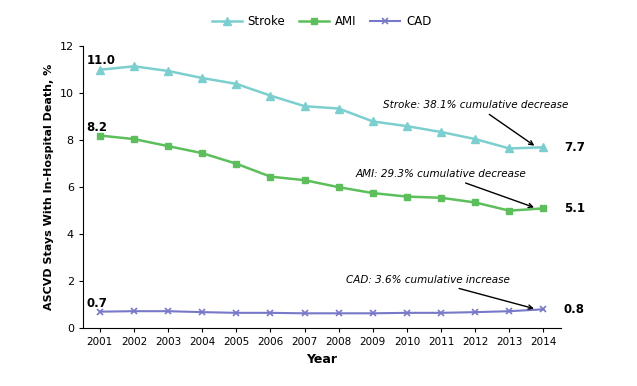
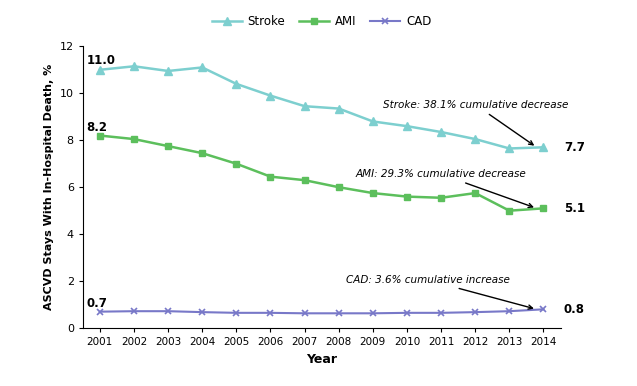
Stroke/2004: 10.65 -> 11.10
AMI/2012: 5.35 -> 5.75
